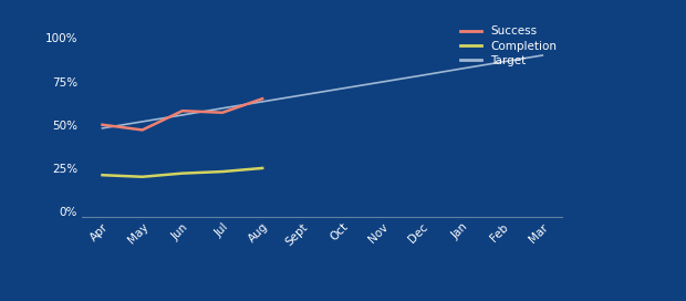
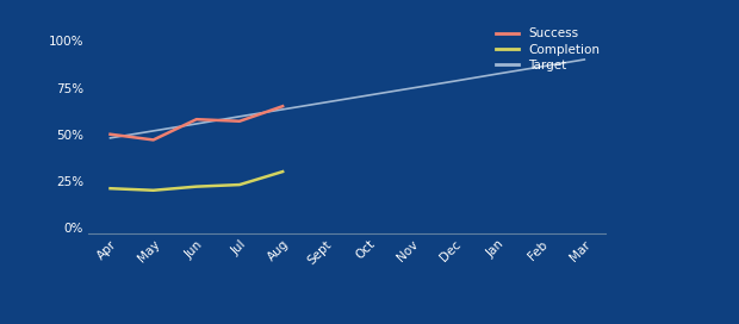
Completion/Aug: 25% -> 30%
